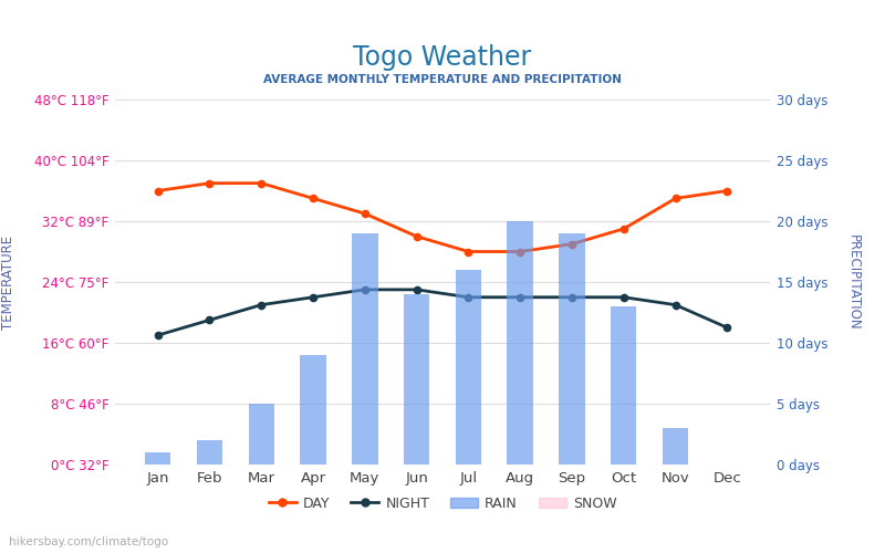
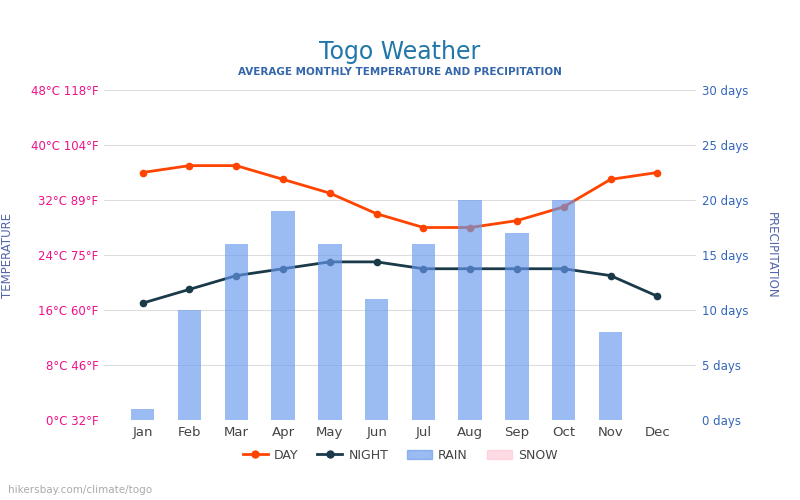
RAIN/Feb: 2 days -> 10 days
RAIN/Mar: 5 days -> 16 days
RAIN/Apr: 9 days -> 19 days
RAIN/May: 19 days -> 16 days
RAIN/Jun: 14 days -> 11 days
RAIN/Sep: 19 days -> 17 days
RAIN/Oct: 13 days -> 20 days
RAIN/Nov: 3 days -> 8 days
